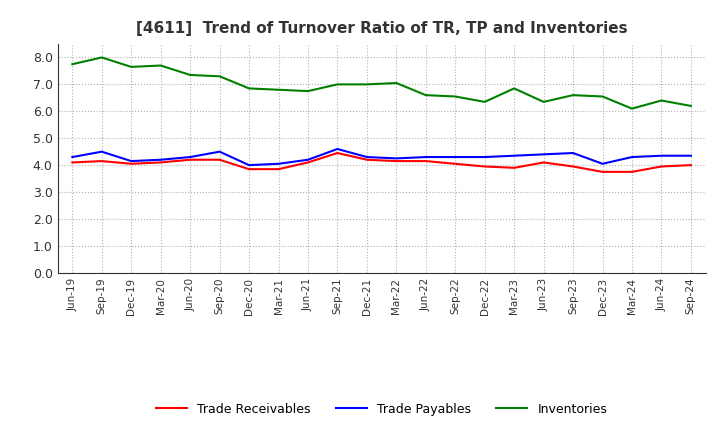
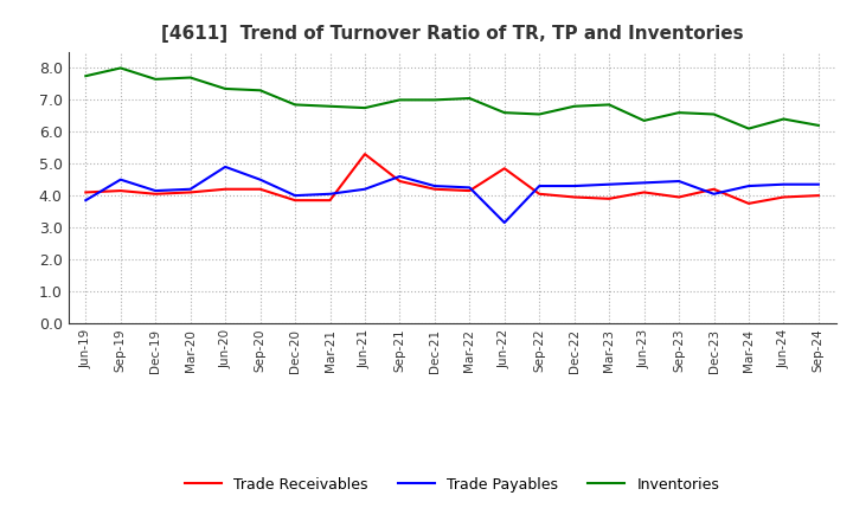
Trade Payables/Jun-19: 4.30 -> 3.85
Trade Payables/Jun-20: 4.30 -> 4.90
Trade Receivables/Jun-21: 4.10 -> 5.30
Trade Receivables/Jun-22: 4.15 -> 4.85
Trade Payables/Jun-22: 4.30 -> 3.15
Inventories/Dec-22: 6.35 -> 6.80
Trade Receivables/Dec-23: 3.75 -> 4.20
